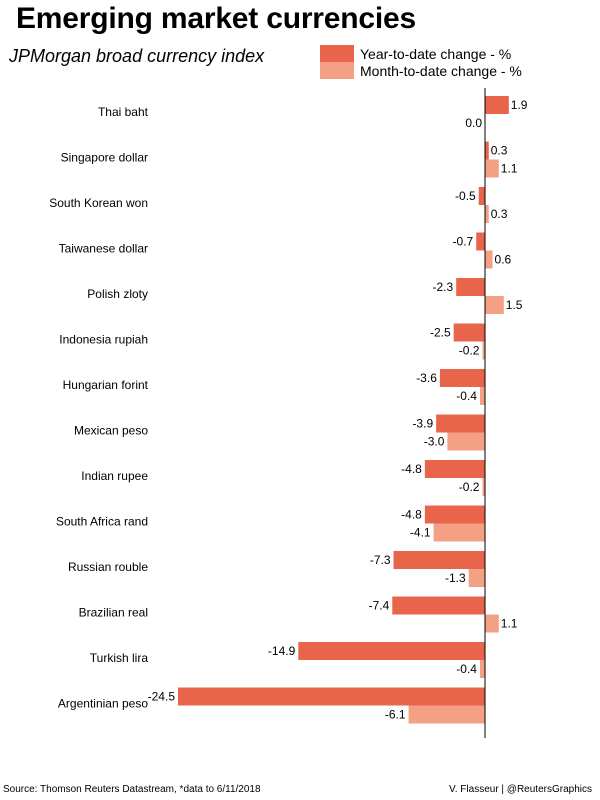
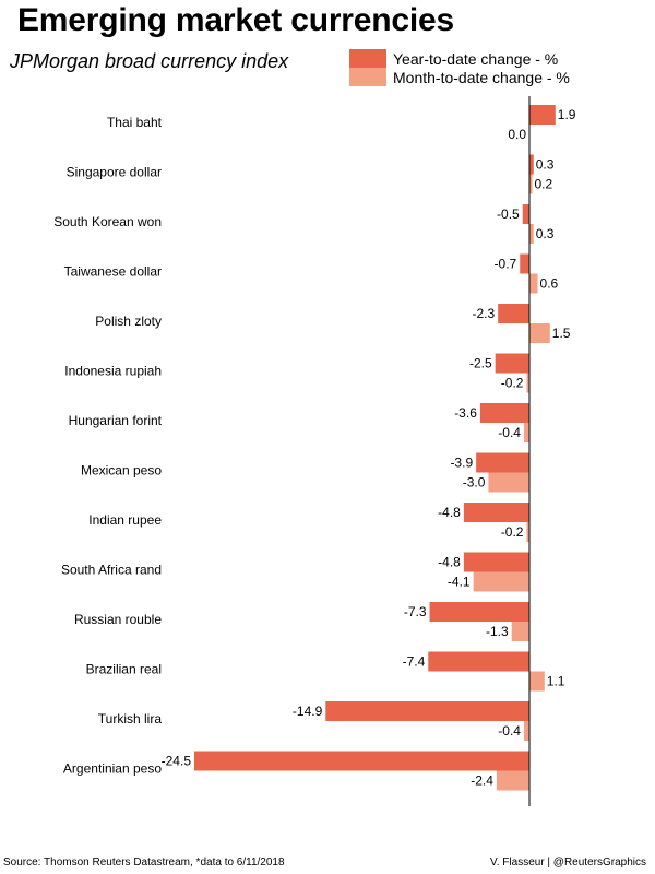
Month-to-date change - %/Singapore dollar: 1.1 -> 0.2
Month-to-date change - %/Argentinian peso: -6.1 -> -2.4
